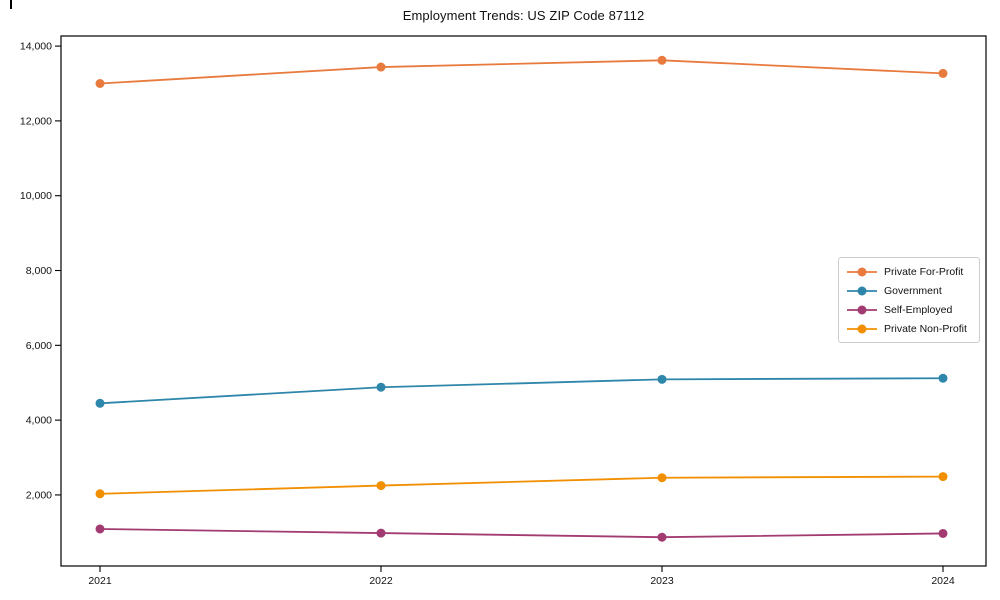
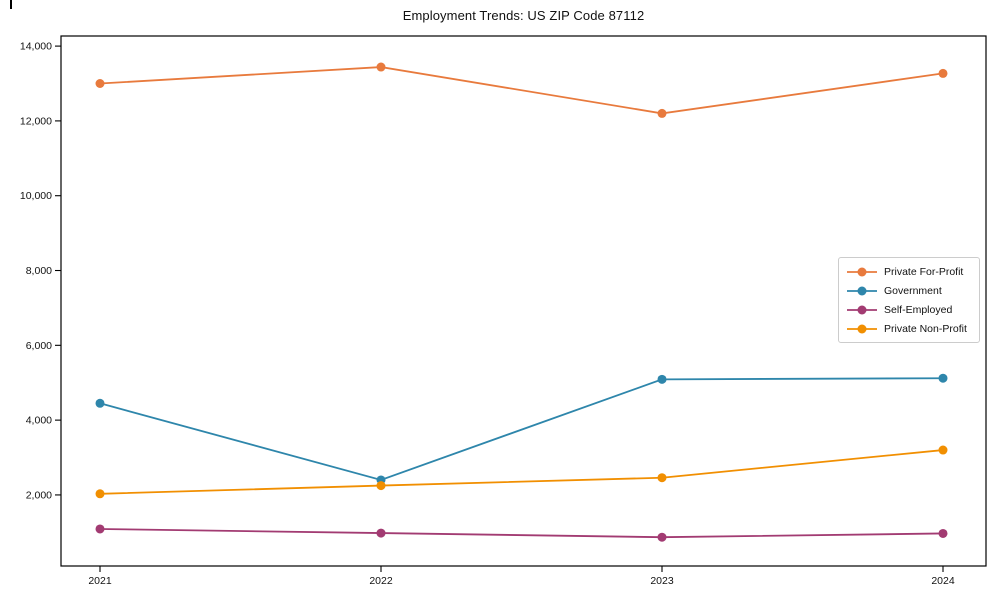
Government/2022: 4900 -> 2400
Private For-Profit/2023: 13600 -> 12200
Private Non-Profit/2024: 2500 -> 3200
